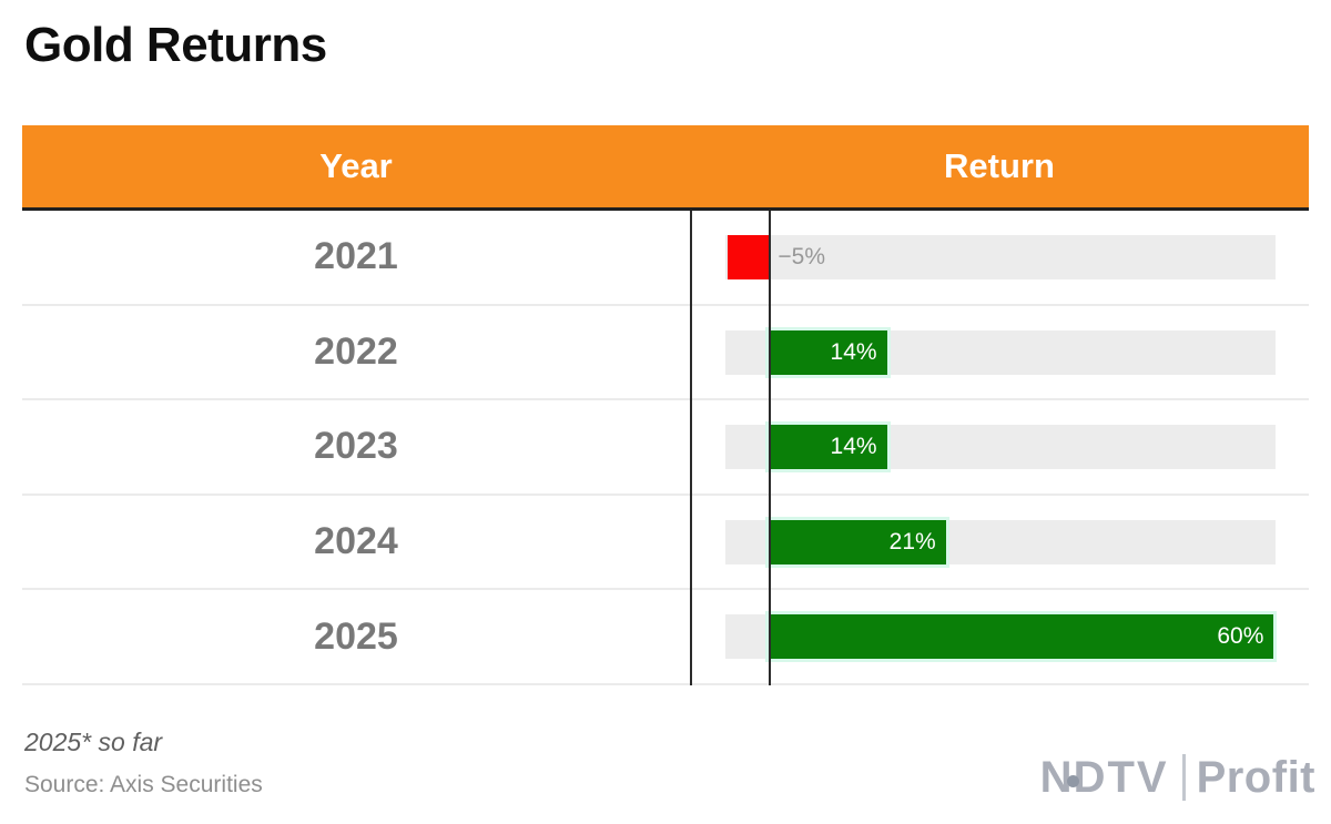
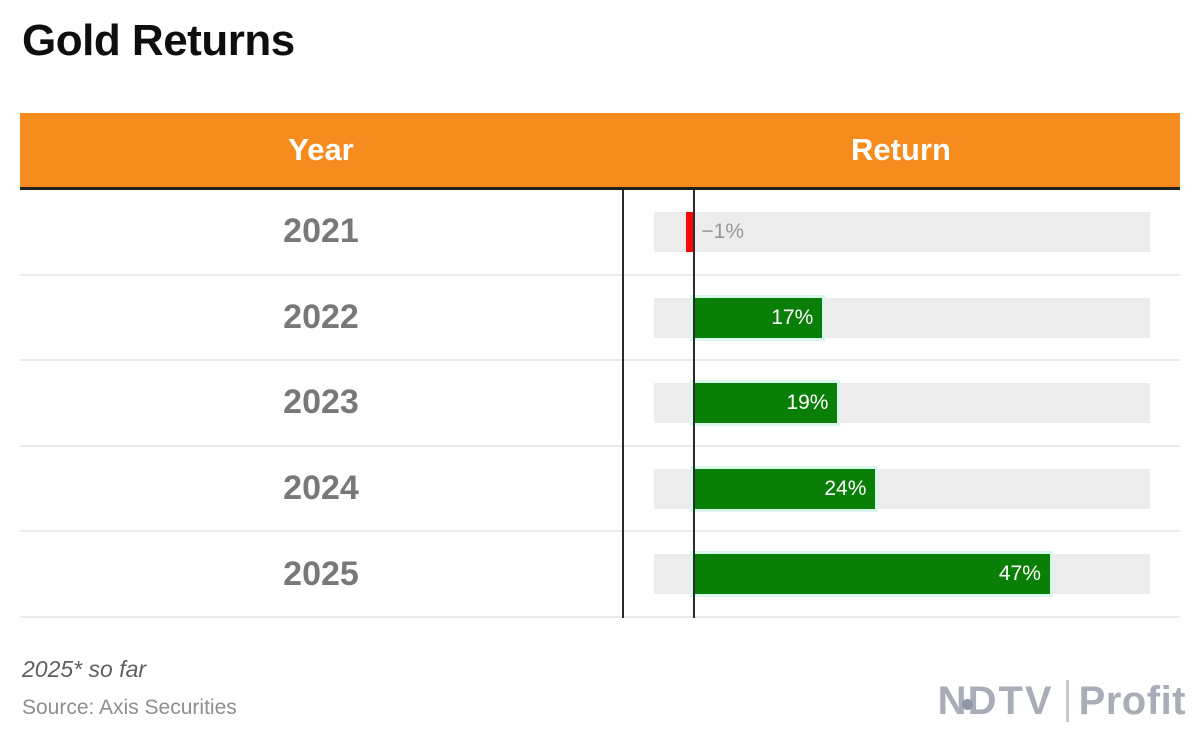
2021: −5% -> −1%
2022: 14% -> 17%
2023: 14% -> 19%
2024: 21% -> 24%
2025: 60% -> 47%
